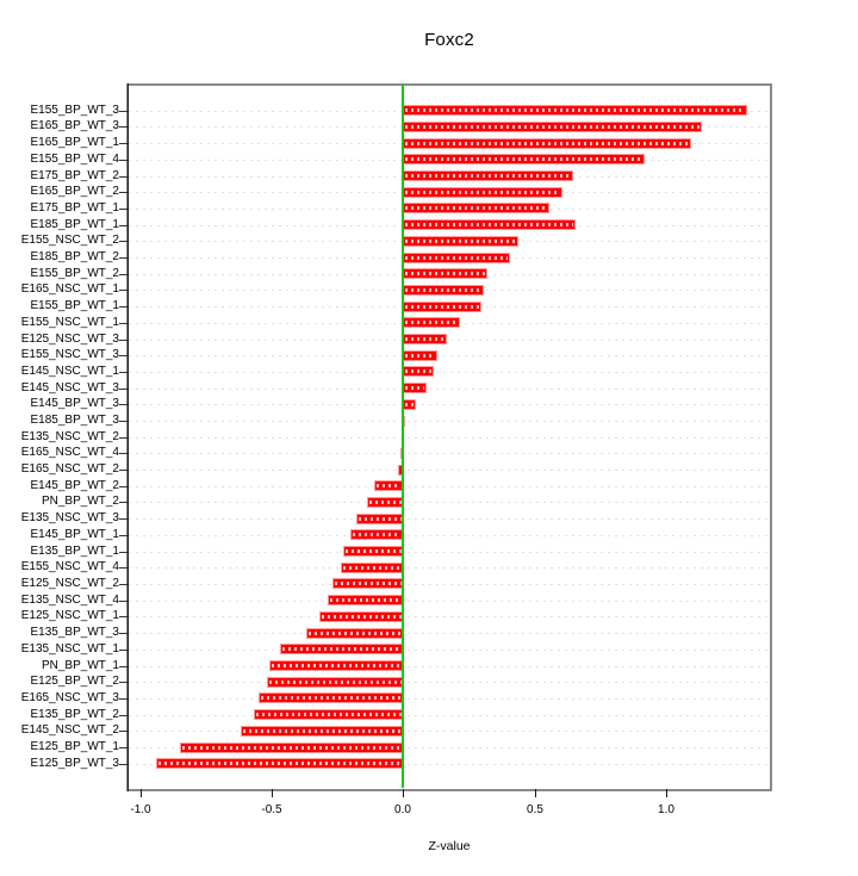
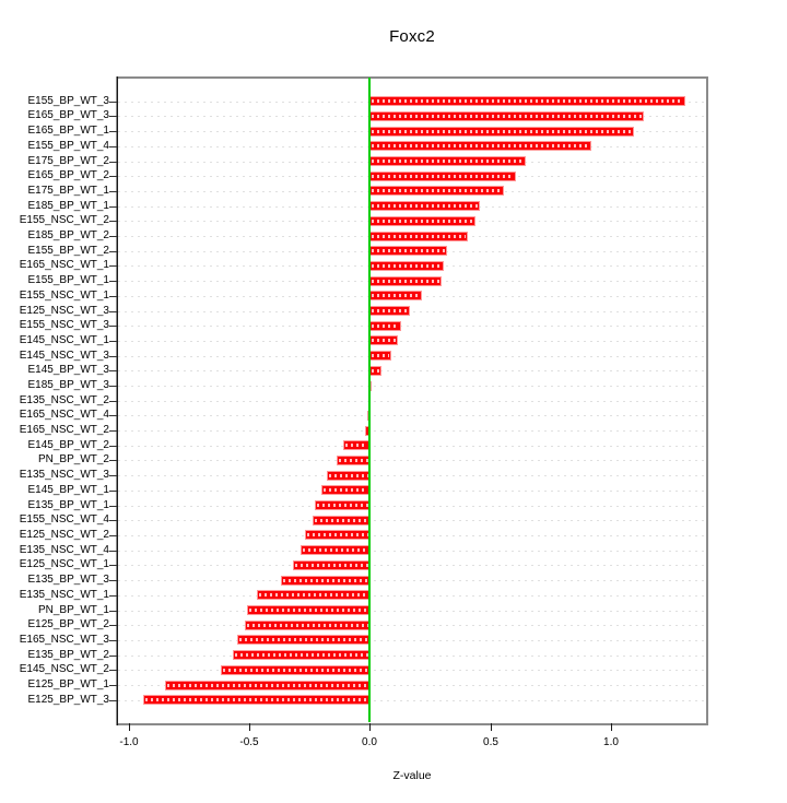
E185_BP_WT_1: 0.66 -> 0.46
